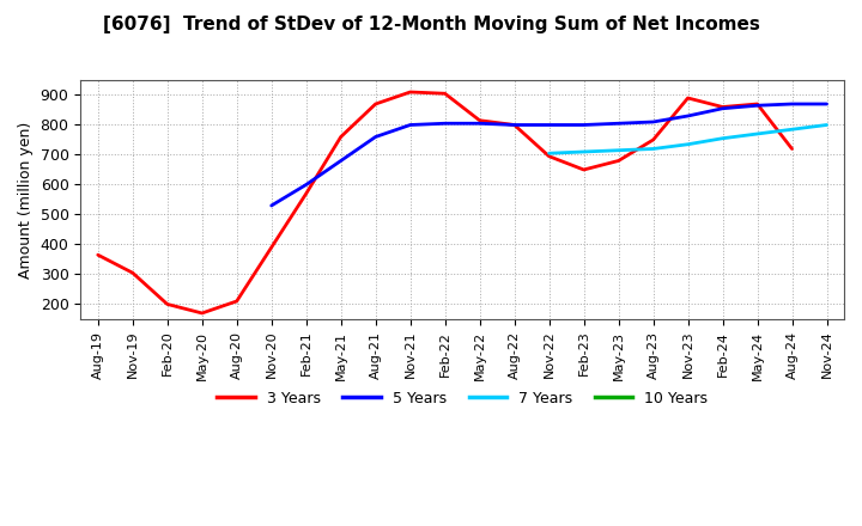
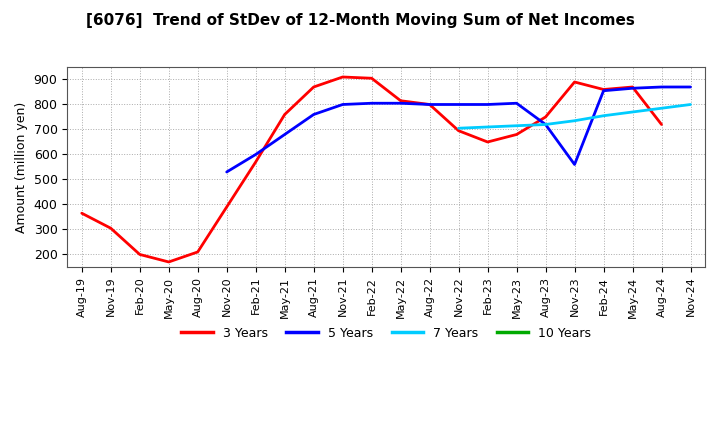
5 Years/Aug-23: 810 -> 720
5 Years/Nov-23: 830 -> 560
